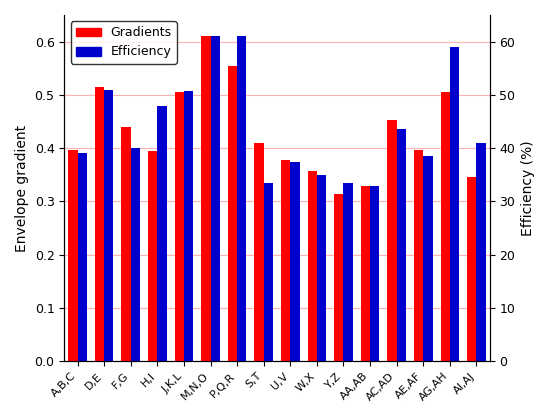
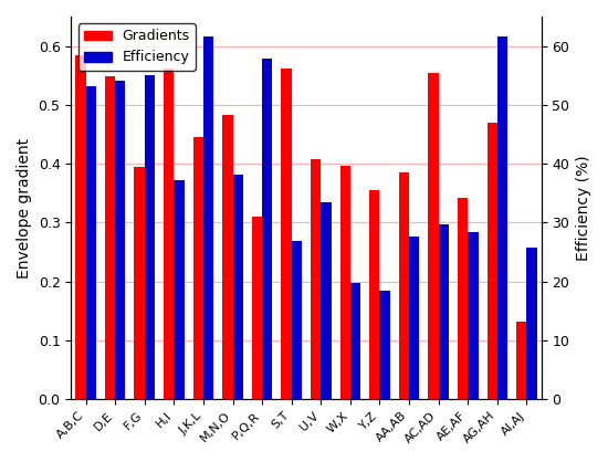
Gradients/A,B,C: 0.397 -> 0.584
Efficiency/A,B,C: 0.390 -> 0.532
Gradients/D,E: 0.515 -> 0.548
Efficiency/D,E: 0.510 -> 0.542
Gradients/F,G: 0.440 -> 0.394
Efficiency/F,G: 0.400 -> 0.550
Gradients/H,I: 0.395 -> 0.562
Efficiency/H,I: 0.480 -> 0.372
Gradients/J,K,L: 0.505 -> 0.446
Efficiency/J,K,L: 0.508 -> 0.616
Gradients/M,N,O: 0.610 -> 0.482
Efficiency/M,N,O: 0.610 -> 0.382
Gradients/P,Q,R: 0.555 -> 0.310
Efficiency/P,Q,R: 0.610 -> 0.578
Gradients/S,T: 0.410 -> 0.562
Efficiency/S,T: 0.335 -> 0.268
Gradients/U,V: 0.377 -> 0.408
Efficiency/U,V: 0.373 -> 0.334
Gradients/W,X: 0.357 -> 0.396
Efficiency/W,X: 0.350 -> 0.198
Gradients/Y,Z: 0.313 -> 0.356
Efficiency/Y,Z: 0.335 -> 0.184
Gradients/AA,AB: 0.328 -> 0.386
Efficiency/AA,AB: 0.328 -> 0.276
Gradients/AC,AD: 0.453 -> 0.554
Efficiency/AC,AD: 0.435 -> 0.296
Gradients/AE,AF: 0.397 -> 0.342
Efficiency/AE,AF: 0.385 -> 0.284
Gradients/AG,AH: 0.505 -> 0.470
Efficiency/AG,AH: 0.590 -> 0.616
Gradients/AI,AJ: 0.345 -> 0.132
Efficiency/AI,AJ: 0.410 -> 0.258
